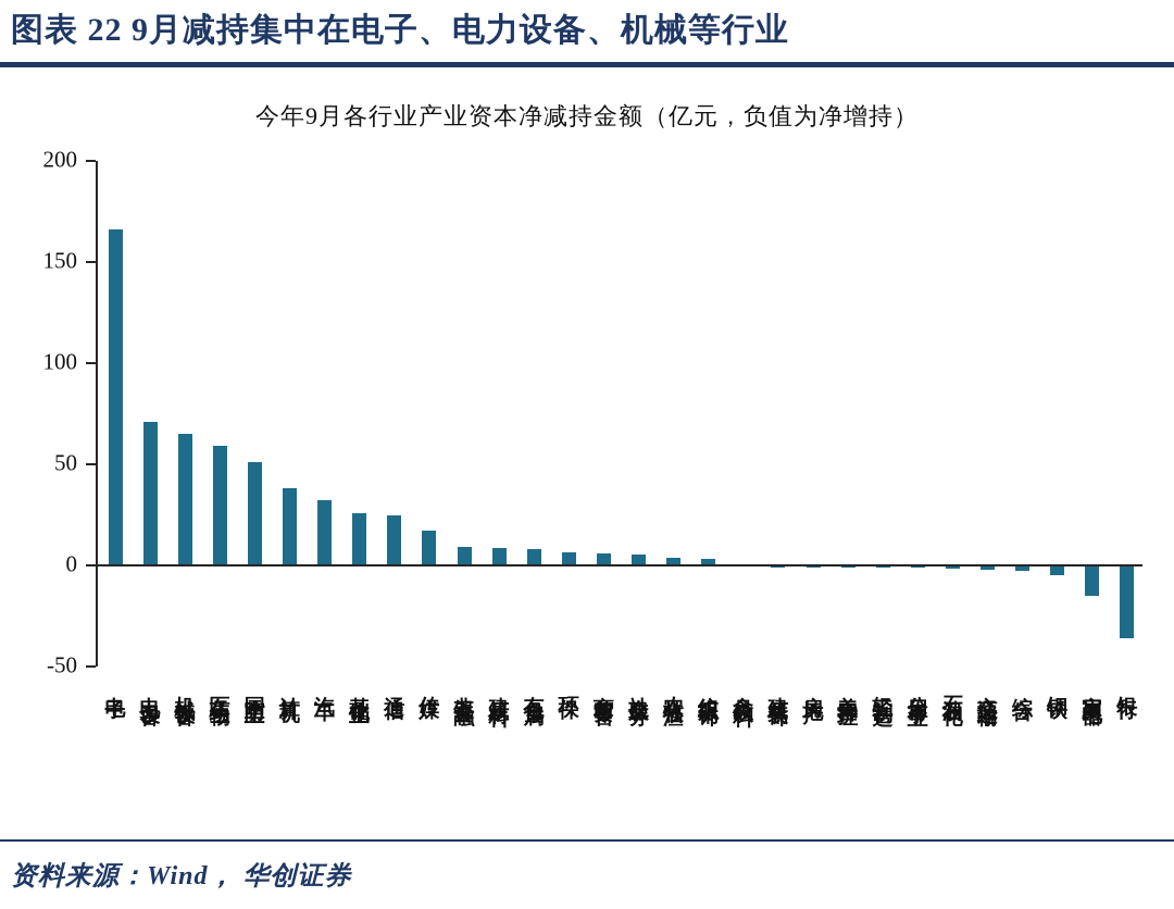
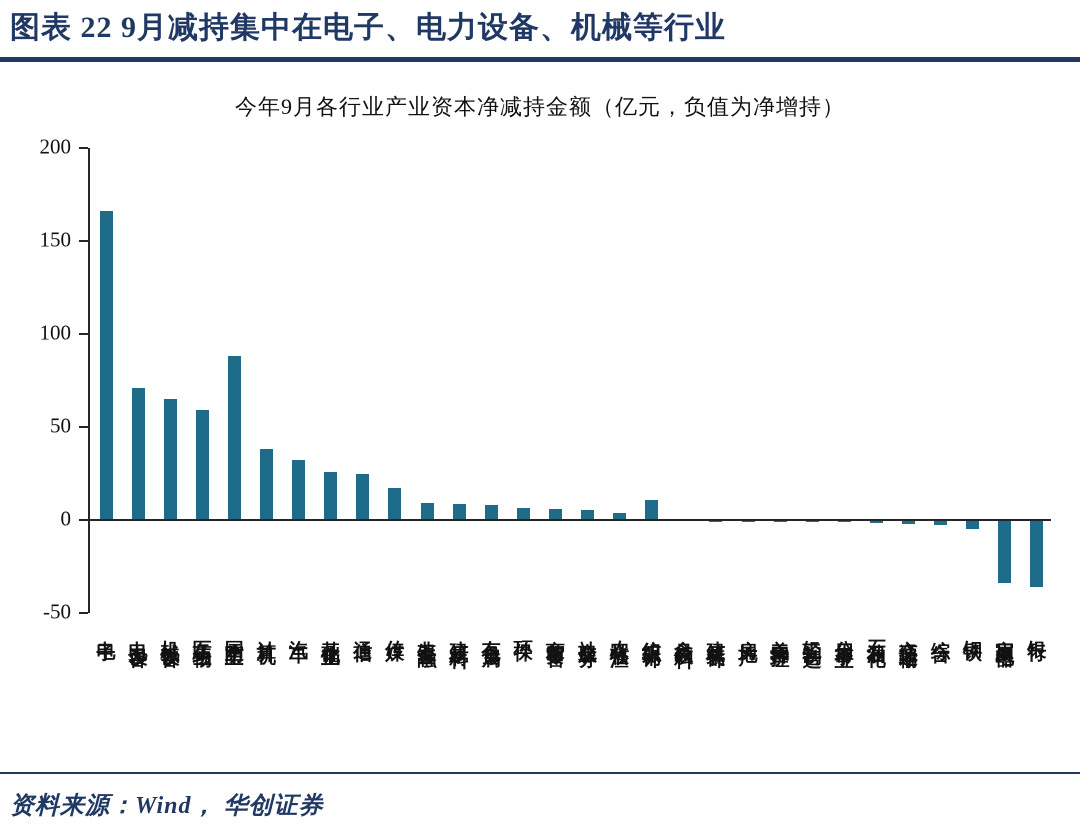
国防军工: 51 -> 88
纺织服饰: 3 -> 11
家用电器: -15 -> -34
